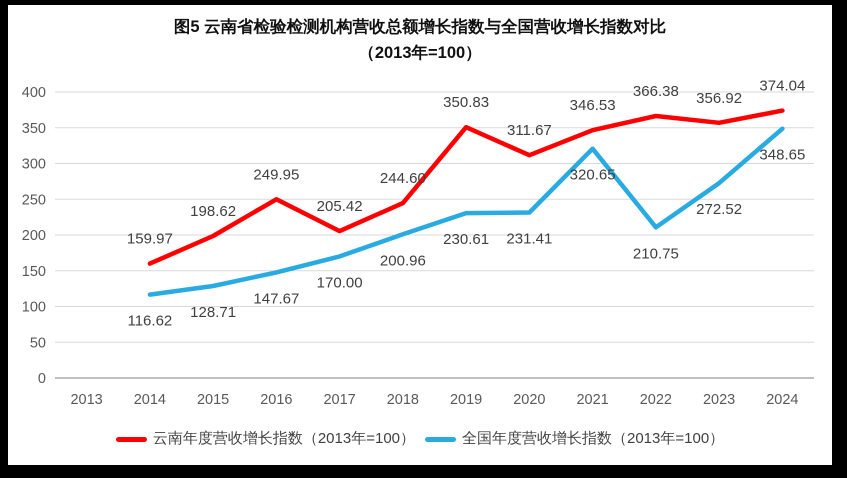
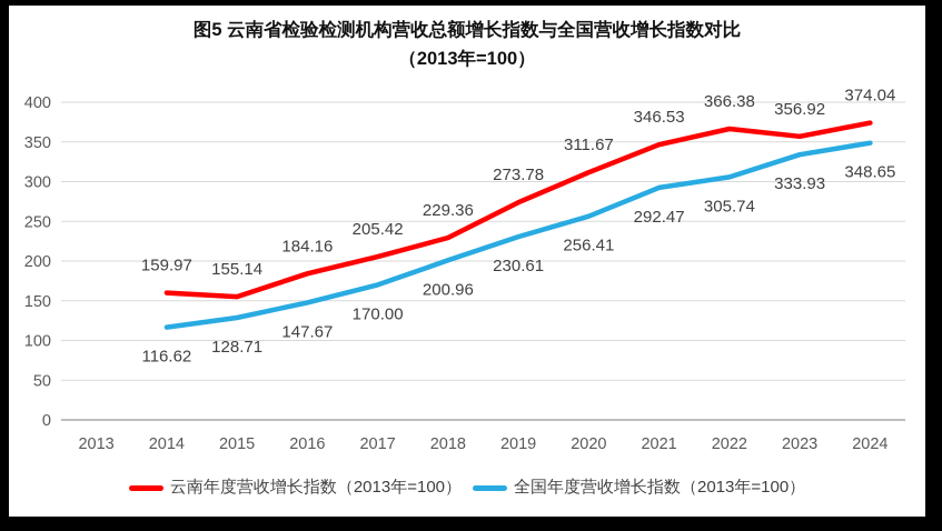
云南年度营收增长指数（2013年=100）/2015: 198.62 -> 155.14
云南年度营收增长指数（2013年=100）/2016: 249.95 -> 184.16
云南年度营收增长指数（2013年=100）/2018: 244.60 -> 229.36
云南年度营收增长指数（2013年=100）/2019: 350.83 -> 273.78
全国年度营收增长指数（2013年=100）/2020: 231.41 -> 256.41
全国年度营收增长指数（2013年=100）/2021: 320.65 -> 292.47
全国年度营收增长指数（2013年=100）/2022: 210.75 -> 305.74
全国年度营收增长指数（2013年=100）/2023: 272.52 -> 333.93
